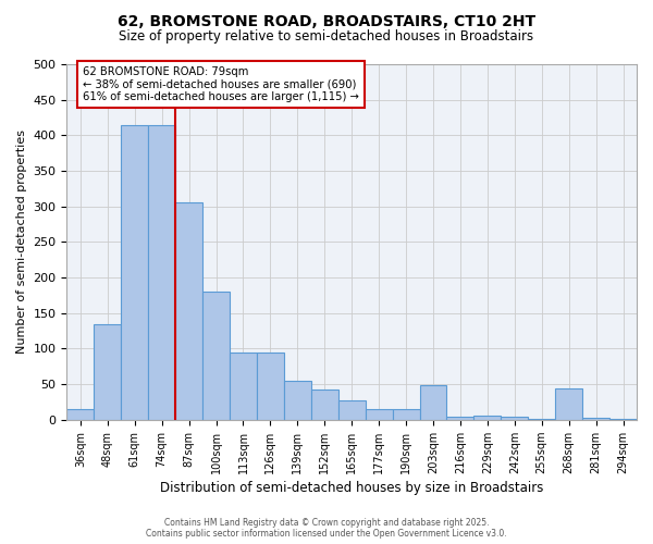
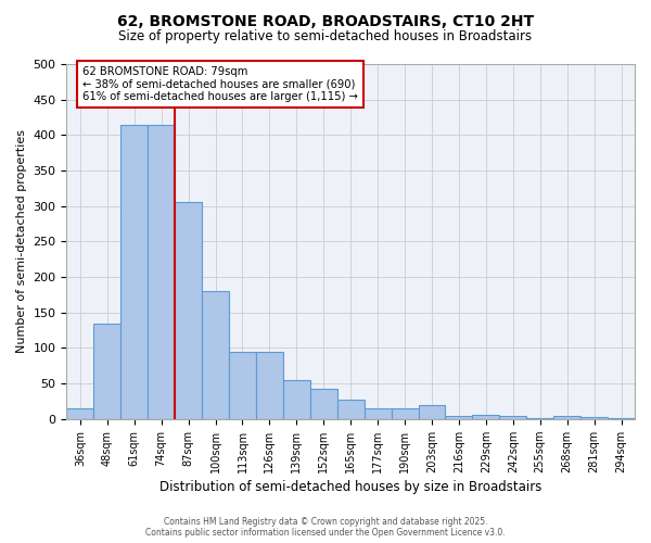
203sqm: 48 -> 20
268sqm: 44 -> 4
